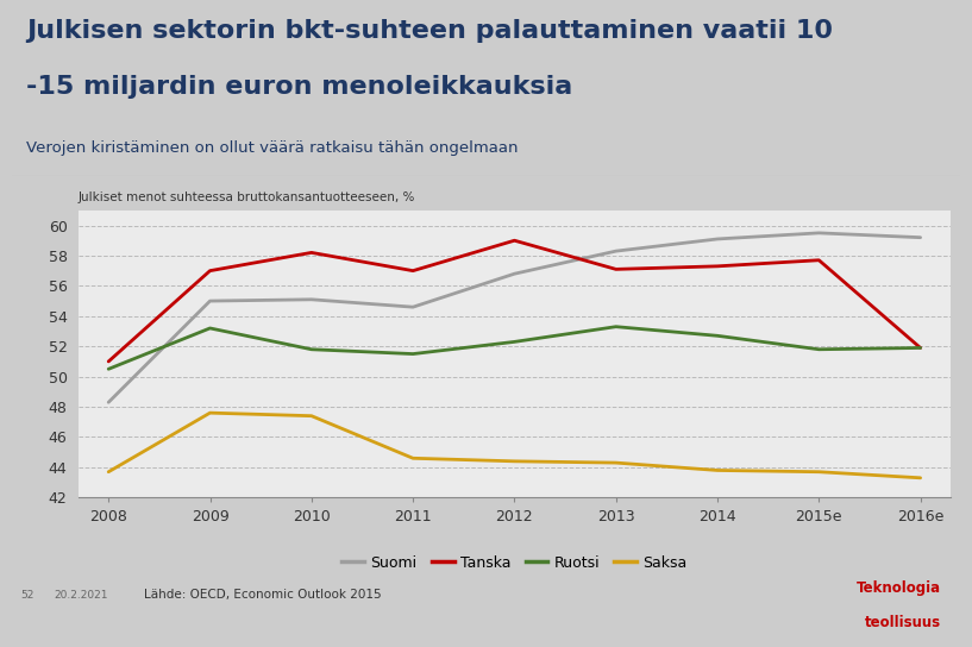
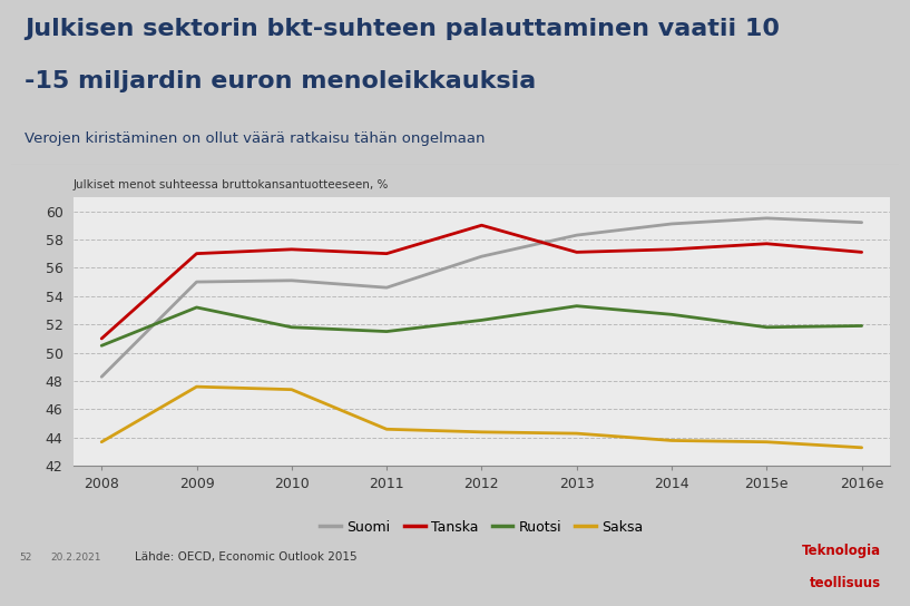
Tanska/2010: 58.2 -> 57.3
Tanska/2016e: 51.9 -> 57.1
